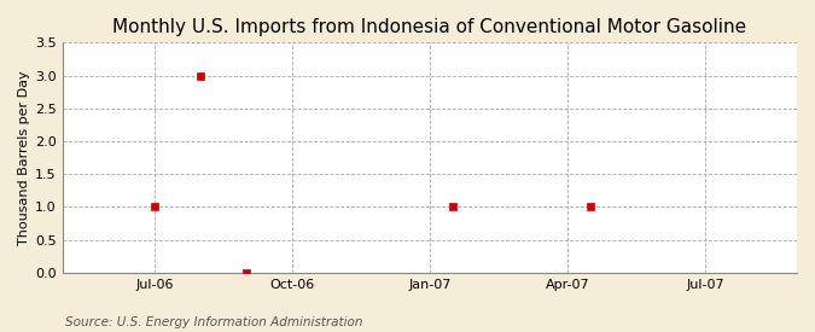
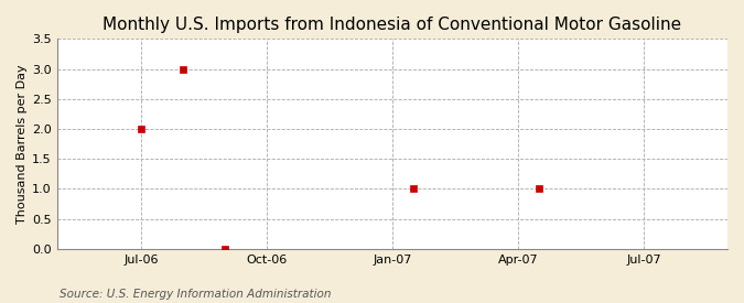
Jul-06: 1 -> 2
